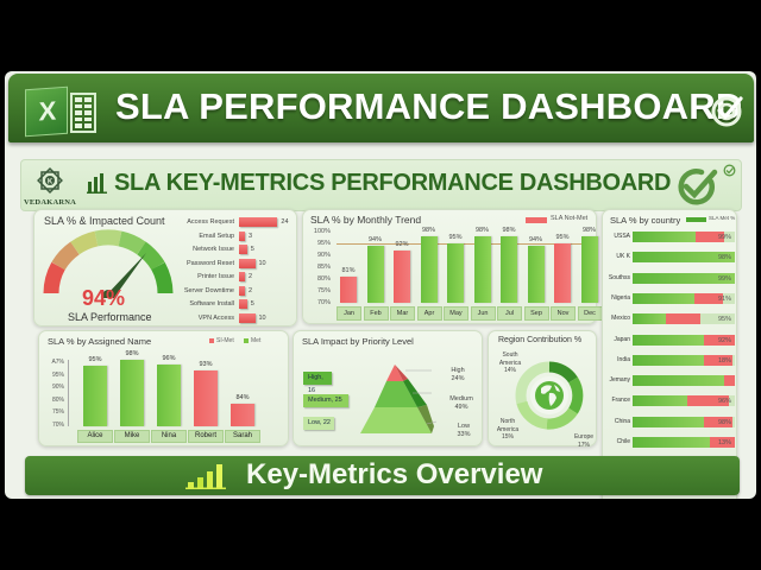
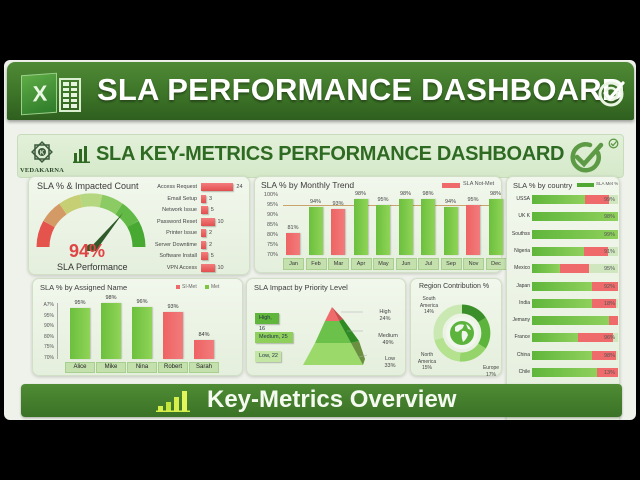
SLA % by Monthly Trend/Mar: 92% -> 93%
